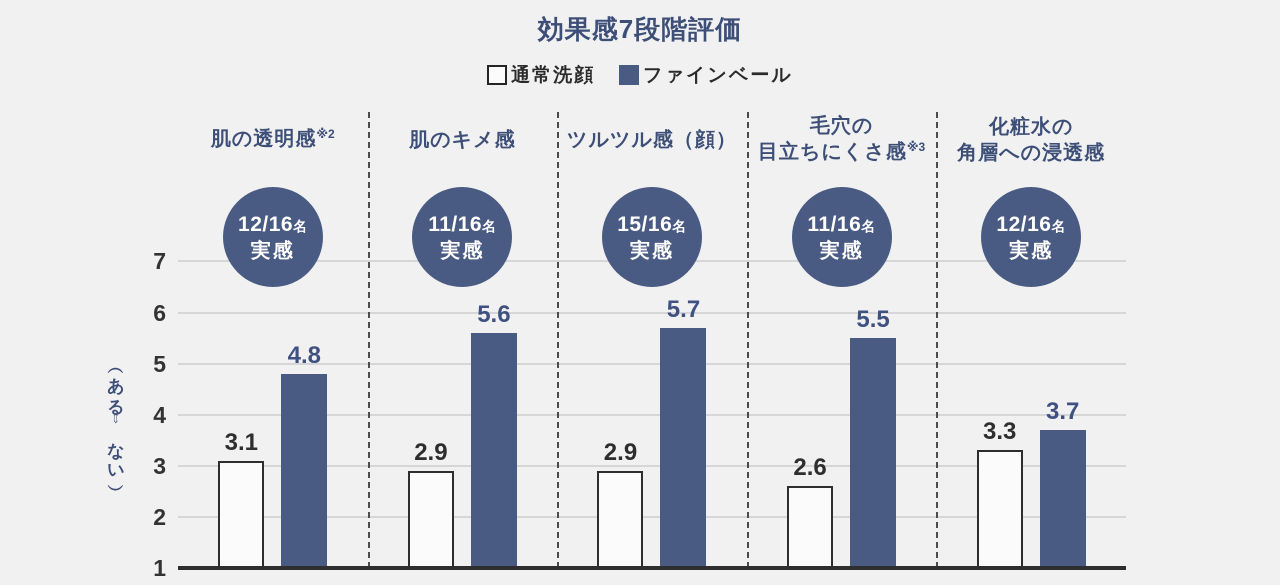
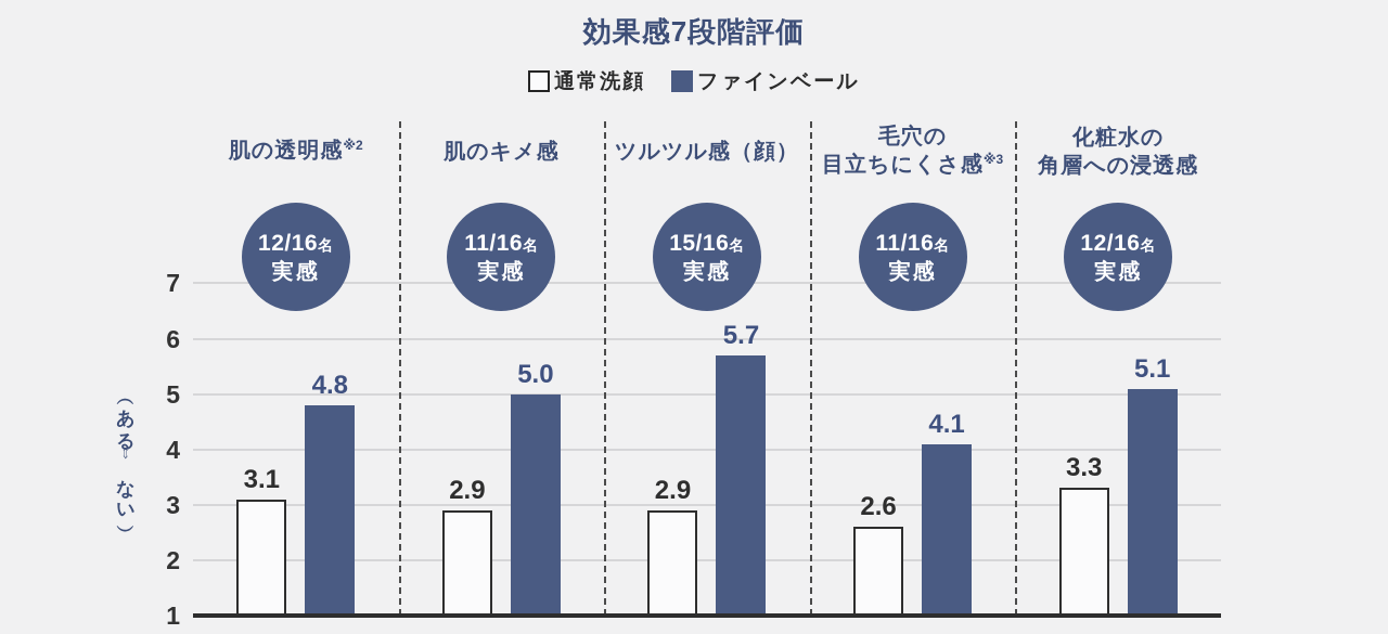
ファインベール/肌のキメ感: 5.6 -> 5.0
ファインベール/毛穴の目立ちにくさ感※3: 5.5 -> 4.1
ファインベール/化粧水の角層への浸透感: 3.7 -> 5.1
